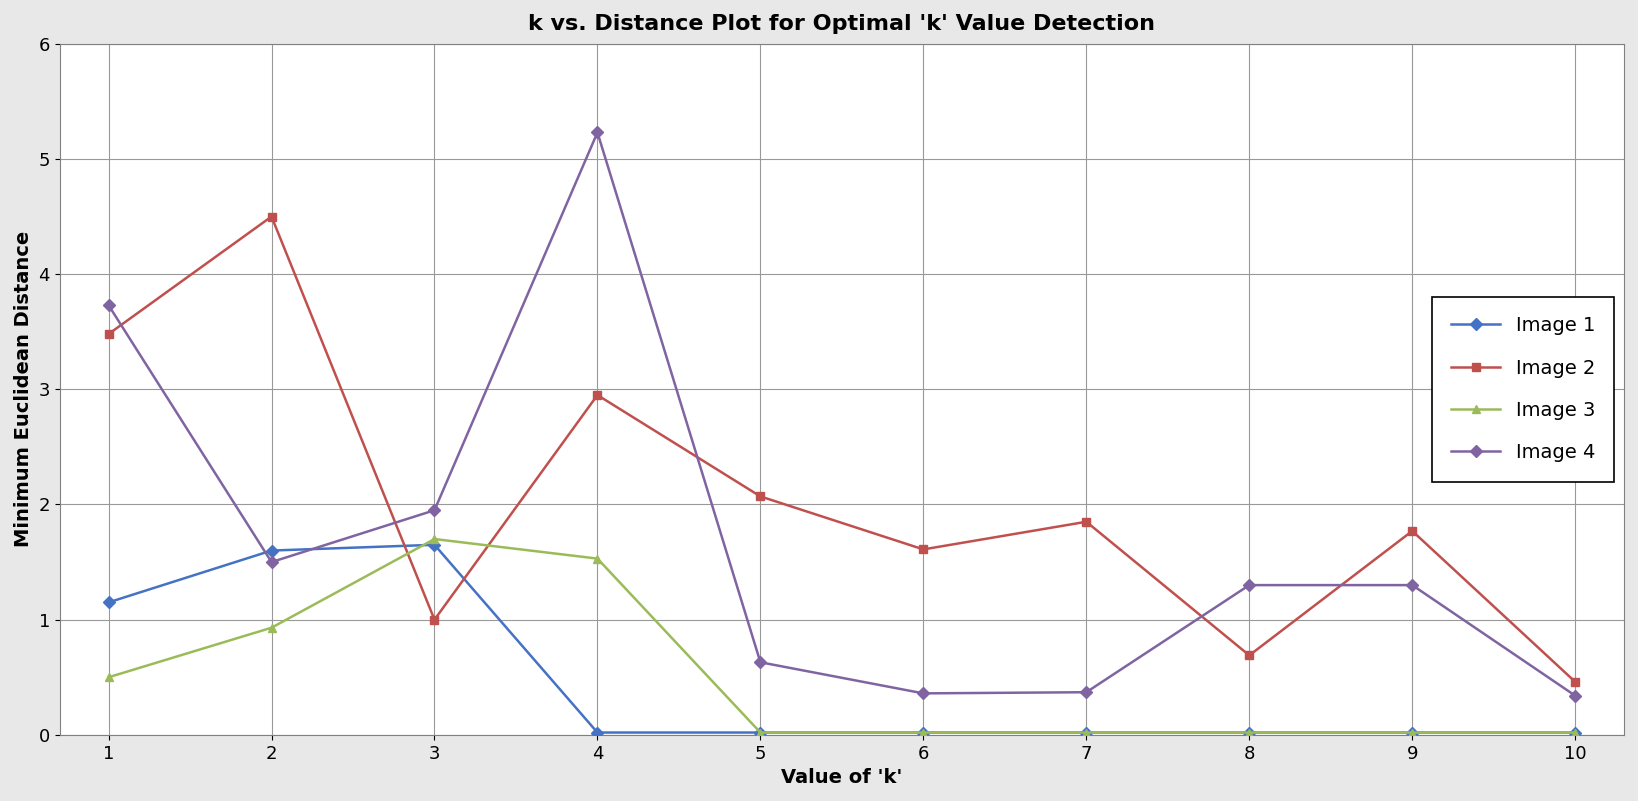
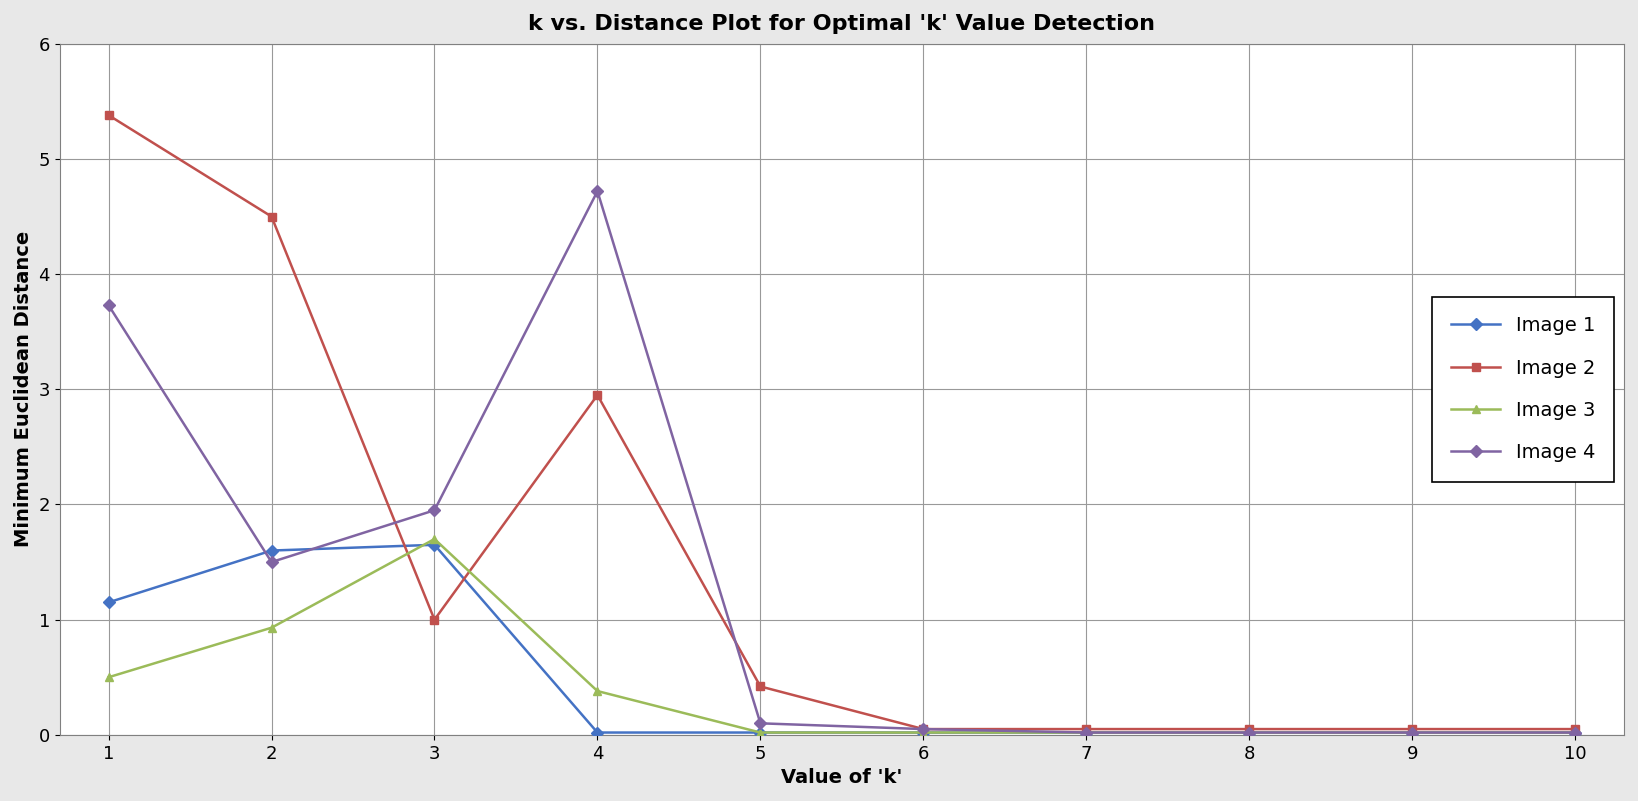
Image 2/1: 3.48 -> 5.38
Image 3/4: 1.53 -> 0.38
Image 4/4: 5.23 -> 4.72
Image 2/5: 2.07 -> 0.42
Image 4/5: 0.63 -> 0.10
Image 2/6: 1.61 -> 0.05
Image 4/6: 0.36 -> 0.05
Image 2/7: 1.85 -> 0.05
Image 4/7: 0.37 -> 0.02
Image 2/8: 0.69 -> 0.05
Image 4/8: 1.30 -> 0.02
Image 2/9: 1.77 -> 0.05
Image 4/9: 1.30 -> 0.02
Image 2/10: 0.46 -> 0.05
Image 4/10: 0.34 -> 0.02
